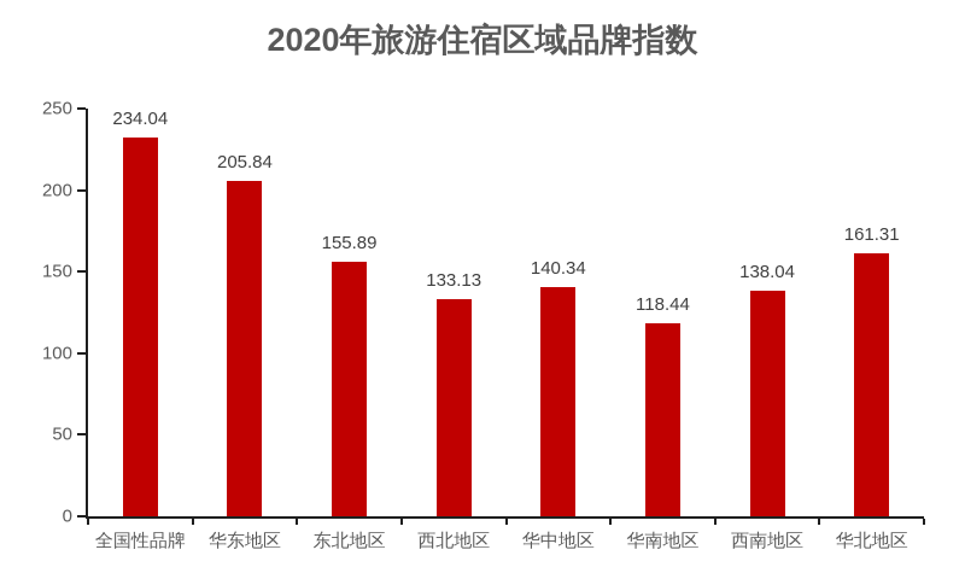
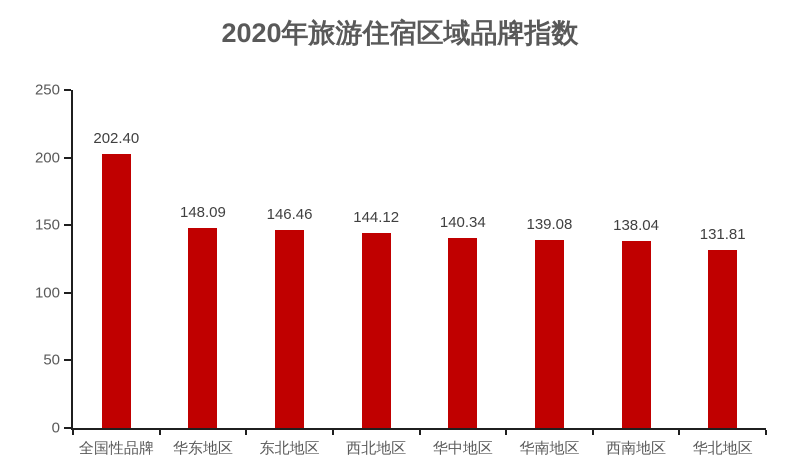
全国性品牌: 234.04 -> 202.40
华东地区: 205.84 -> 148.09
东北地区: 155.89 -> 146.46
西北地区: 133.13 -> 144.12
华南地区: 118.44 -> 139.08
华北地区: 161.31 -> 131.81
